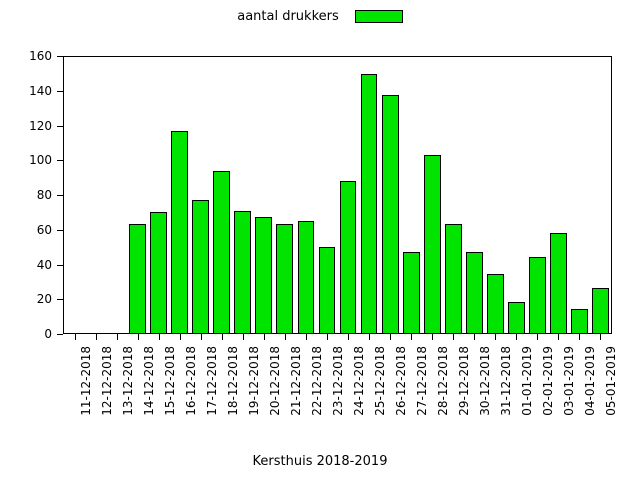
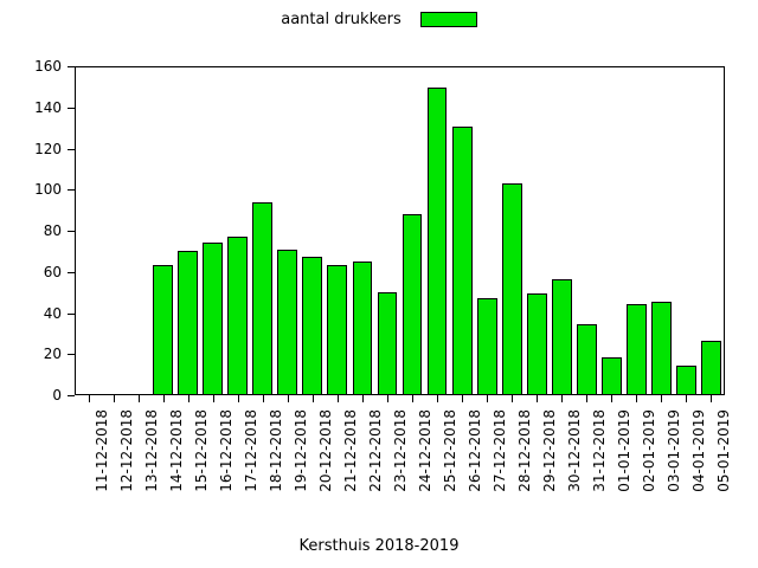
16-12-2018: 117 -> 74
26-12-2018: 138 -> 131
29-12-2018: 63 -> 49
30-12-2018: 47 -> 56
03-01-2019: 58 -> 45
